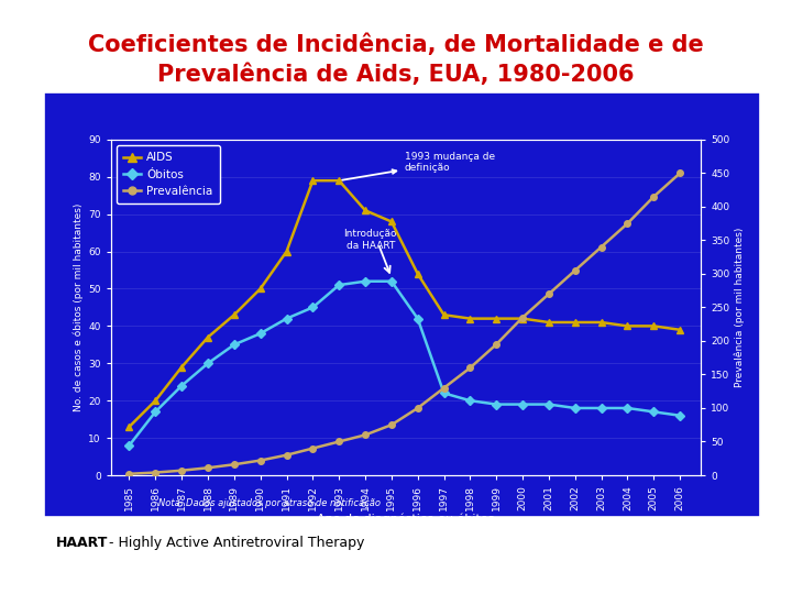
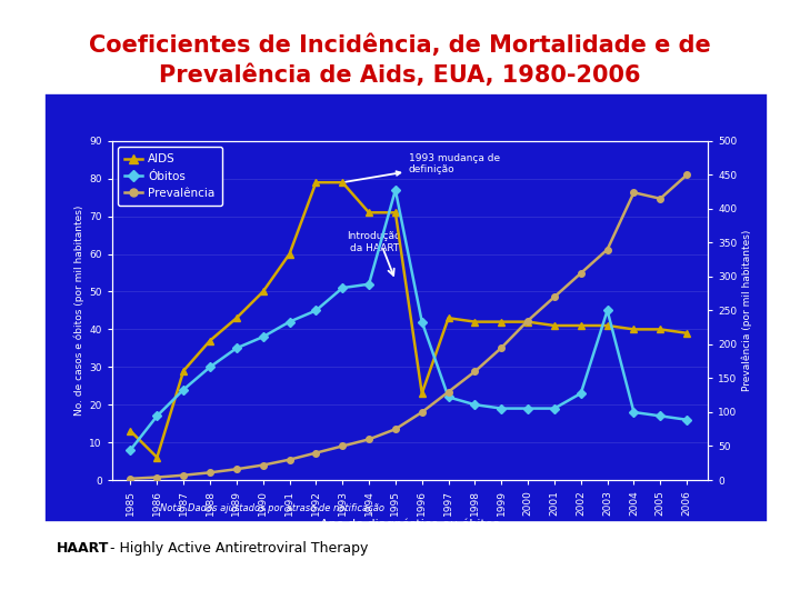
AIDS/1986: 20 -> 6
AIDS/1995: 68 -> 71
Óbitos/1995: 52 -> 77
AIDS/1996: 54 -> 23
Óbitos/2002: 18 -> 23
Óbitos/2003: 18 -> 45
Prevalência/2004: 375 -> 424
